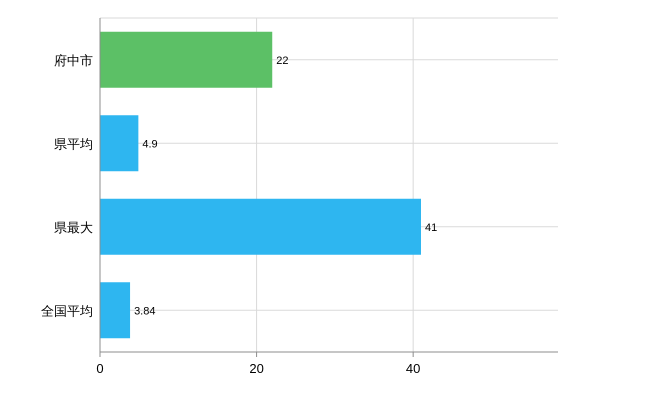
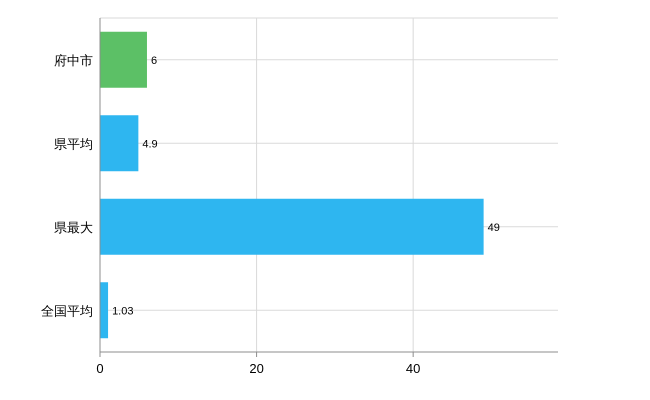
府中市: 22 -> 6
県最大: 41 -> 49
全国平均: 3.84 -> 1.03
